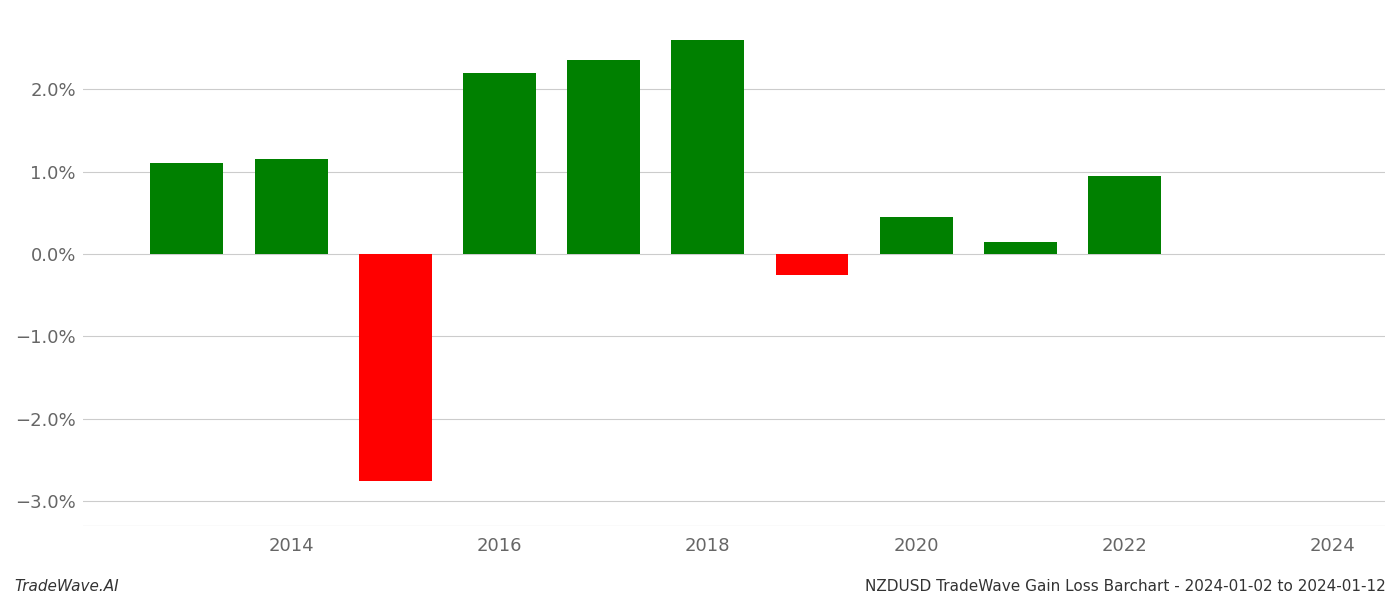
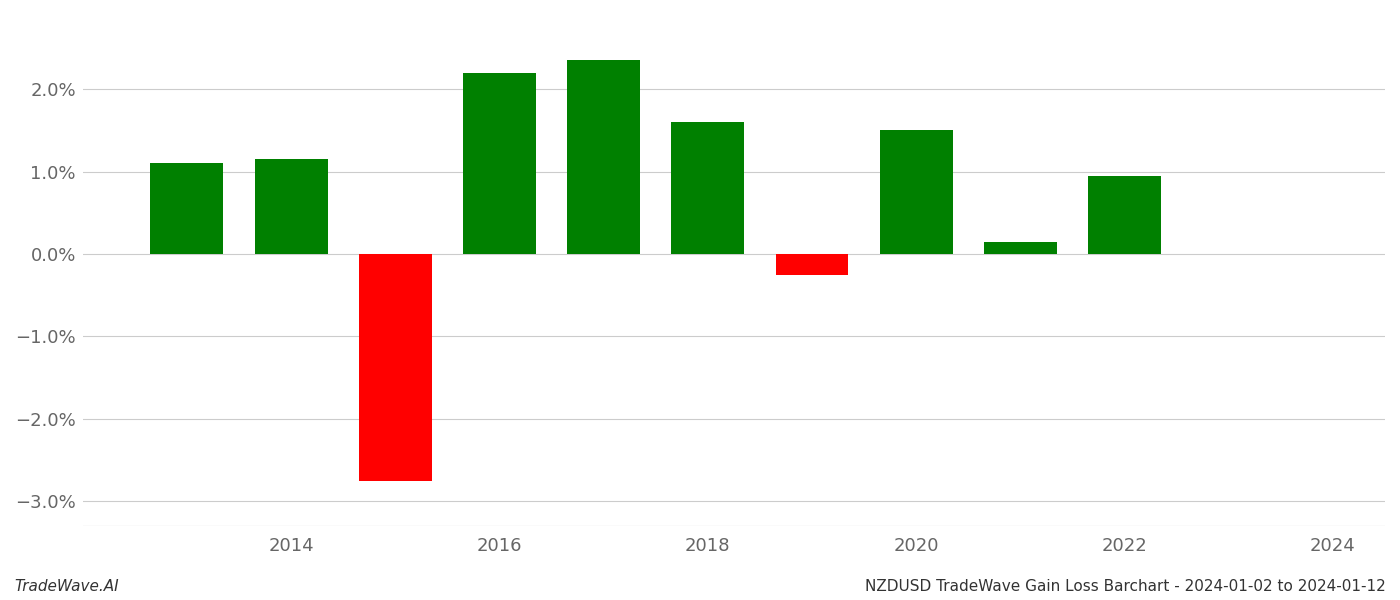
2018: 2.60% -> 1.60%
2020: 0.45% -> 1.50%
